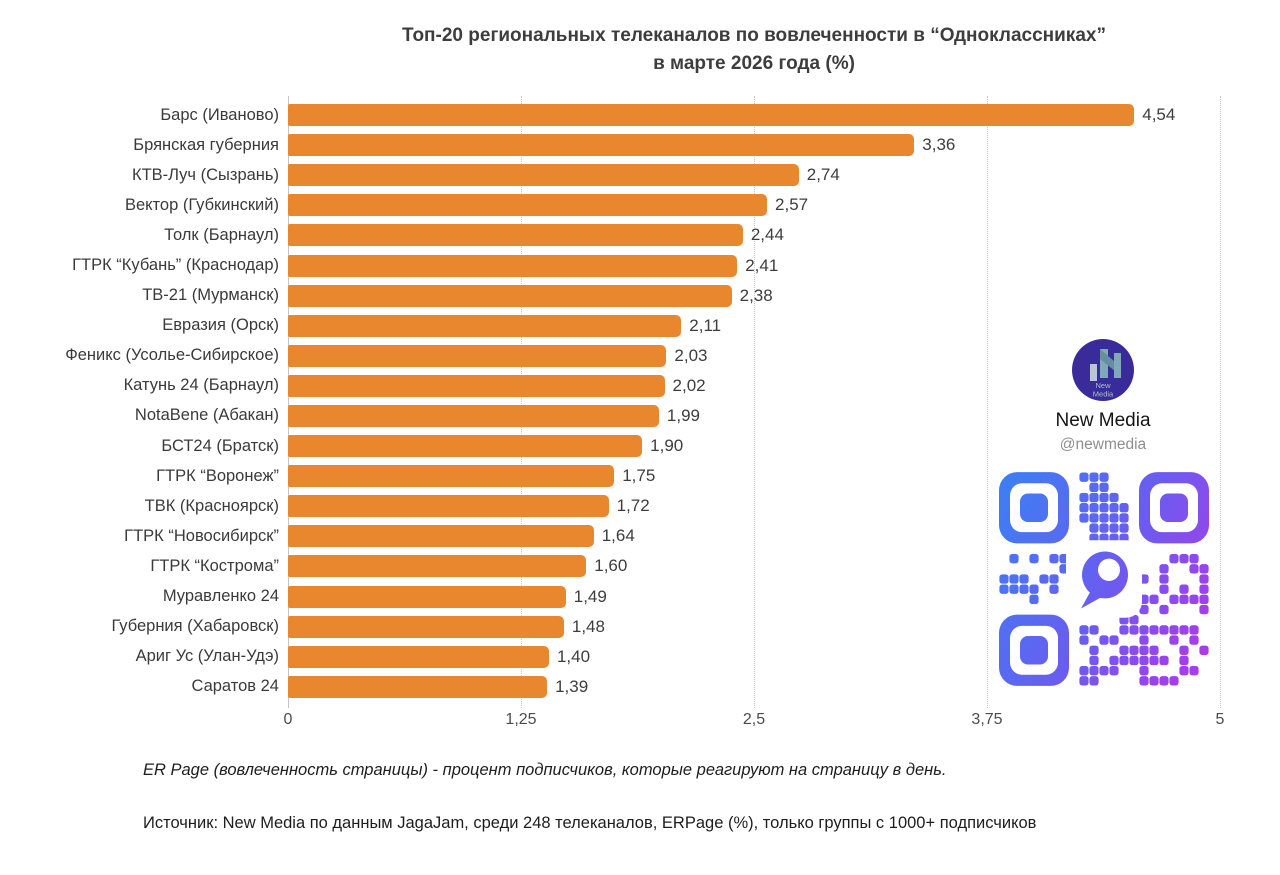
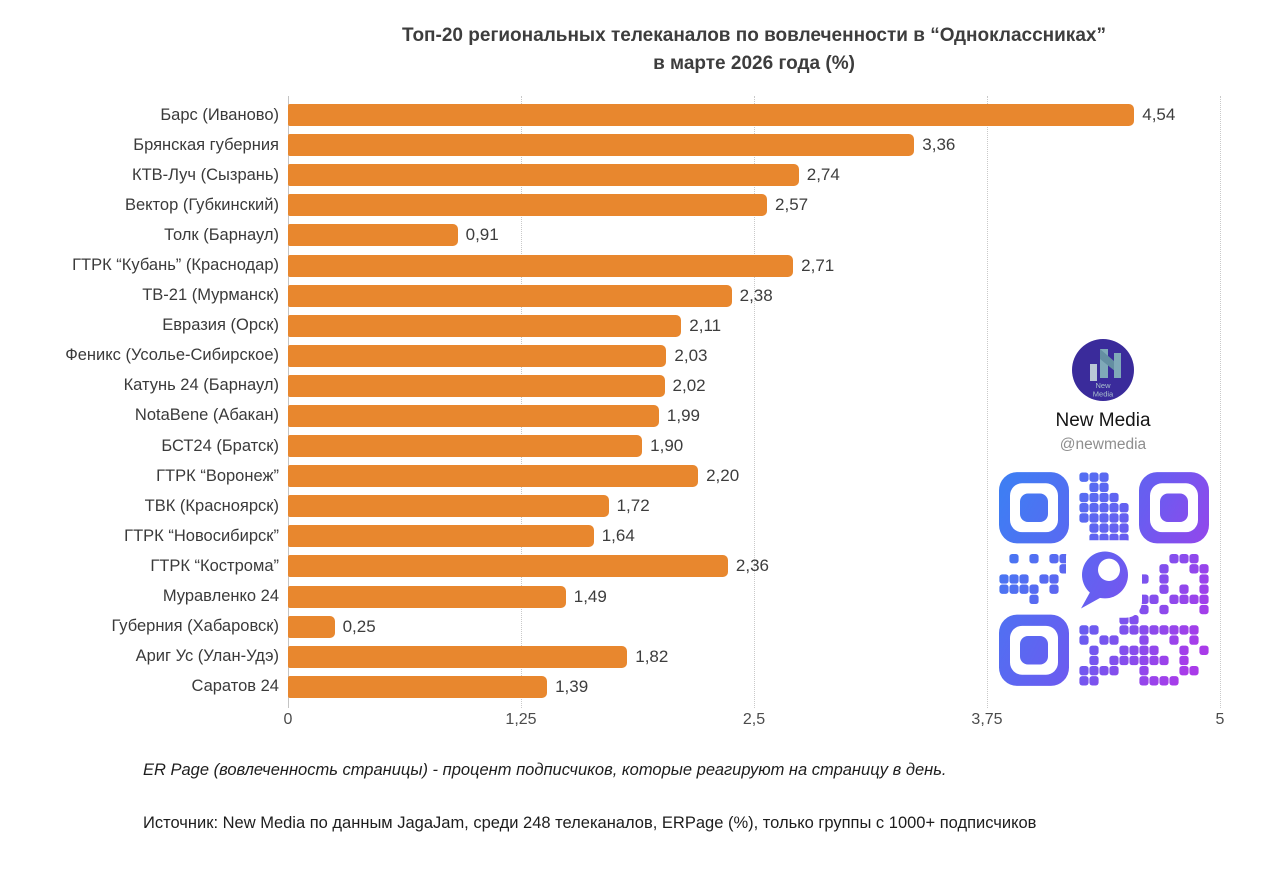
Толк (Барнаул): 2,44 -> 0,91
ГТРК “Кубань” (Краснодар): 2,41 -> 2,71
ГТРК “Воронеж”: 1,75 -> 2,20
ГТРК “Кострома”: 1,60 -> 2,36
Губерния (Хабаровск): 1,48 -> 0,25
Ариг Ус (Улан-Удэ): 1,40 -> 1,82
